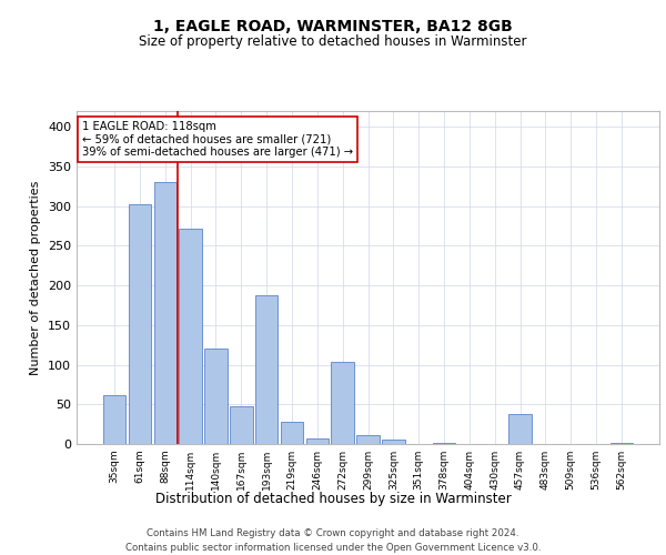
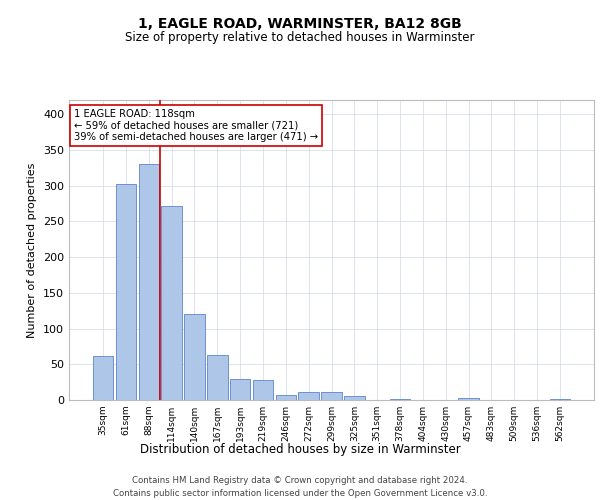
167sqm: 48 -> 63
193sqm: 188 -> 29
272sqm: 104 -> 11
457sqm: 38 -> 3
